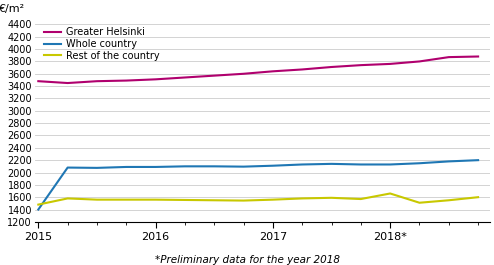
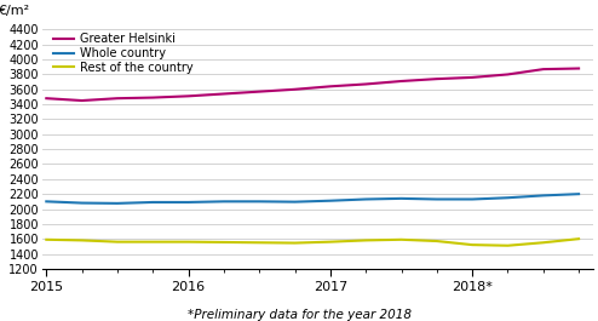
Whole country/2015: 1400 -> 2100
Rest of the country/2015: 1480 -> 1590
Rest of the country/2018*: 1660 -> 1520
